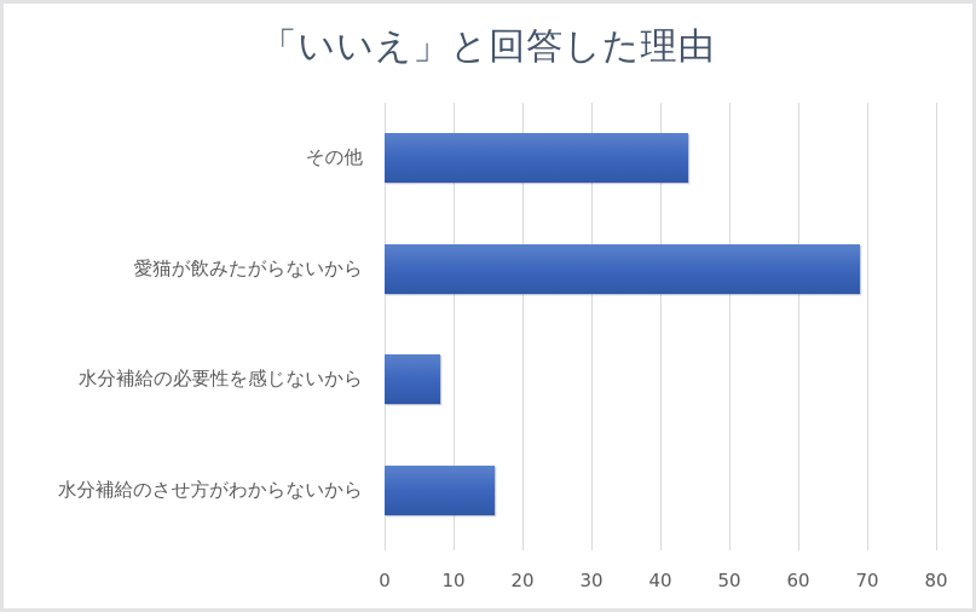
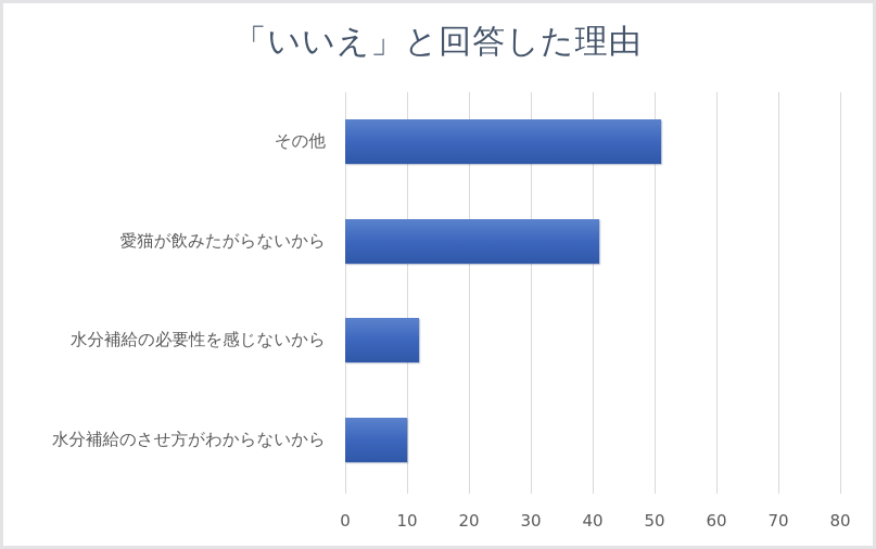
その他: 44 -> 51
愛猫が飲みたがらないから: 69 -> 41
水分補給の必要性を感じないから: 8 -> 12
水分補給のさせ方がわからないから: 16 -> 10
